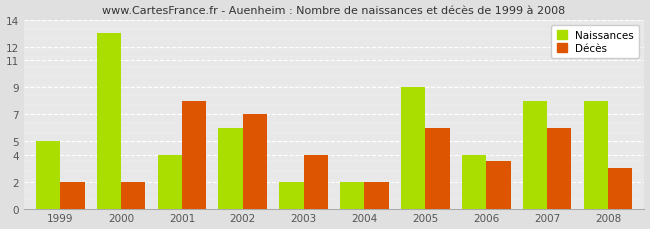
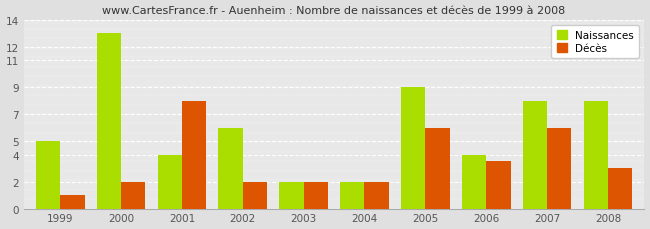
Décès/1999: 2.0 -> 1.0
Décès/2002: 7.0 -> 2.0
Décès/2003: 4.0 -> 2.0
